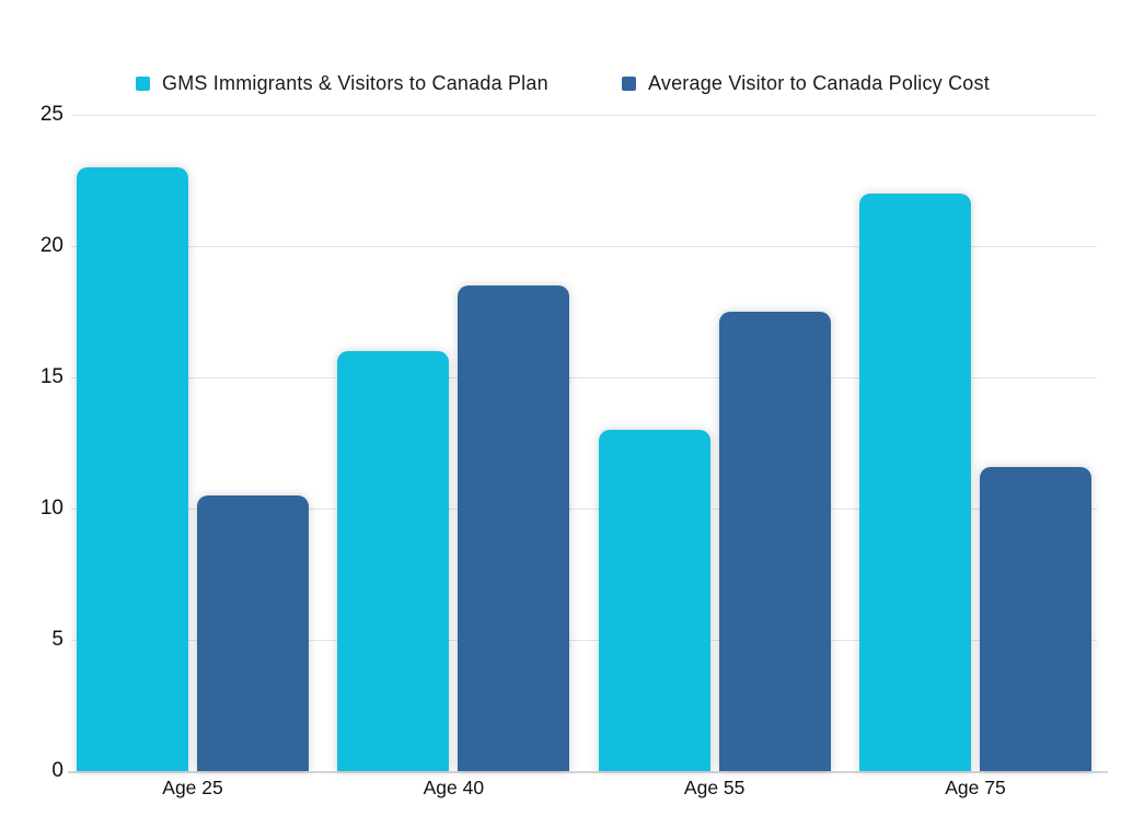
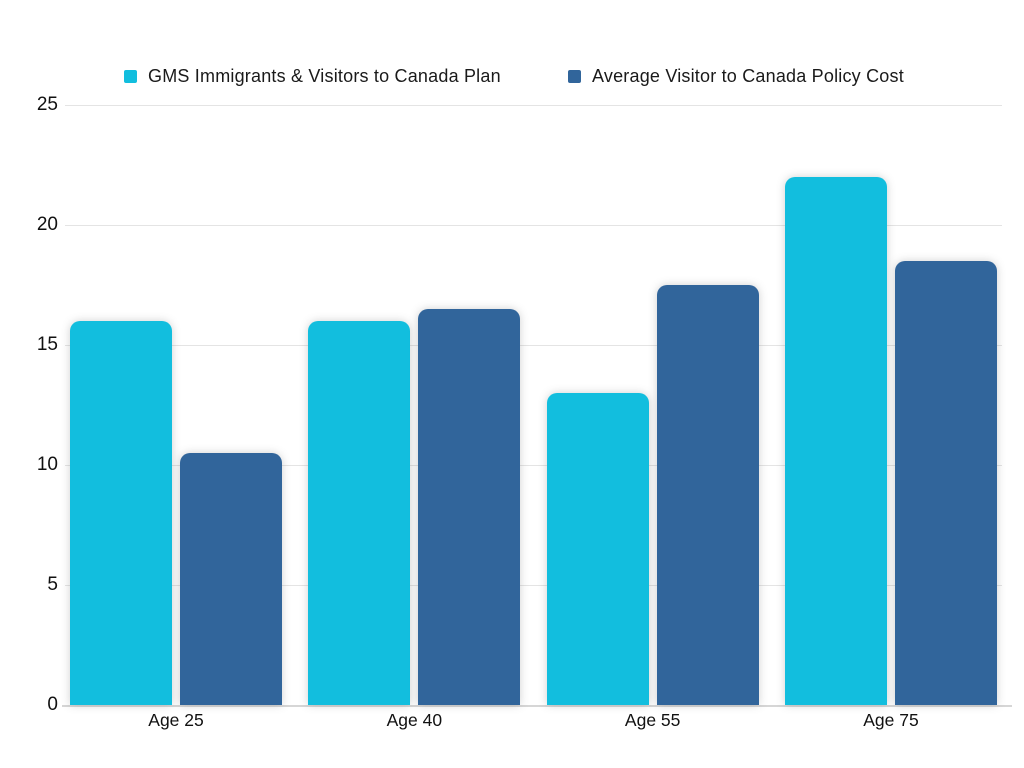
GMS Immigrants & Visitors to Canada Plan/Age 25: 23 -> 16
Average Visitor to Canada Policy Cost/Age 40: 18.5 -> 16.5
Average Visitor to Canada Policy Cost/Age 75: 11.6 -> 18.5
